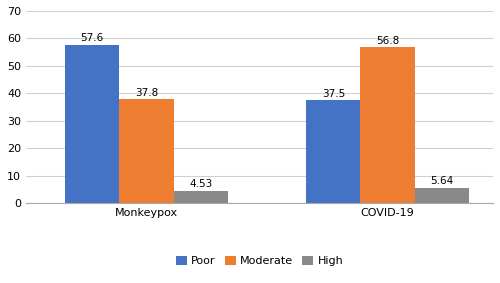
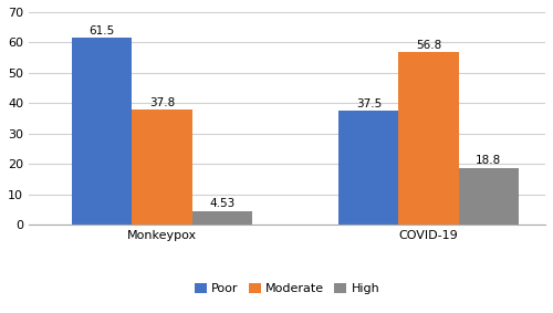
Poor/Monkeypox: 57.6 -> 61.5
High/COVID-19: 5.64 -> 18.8
